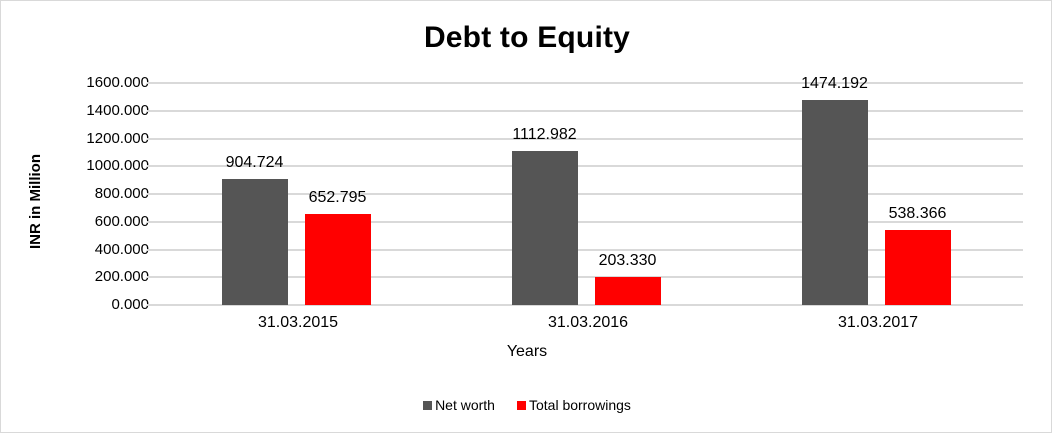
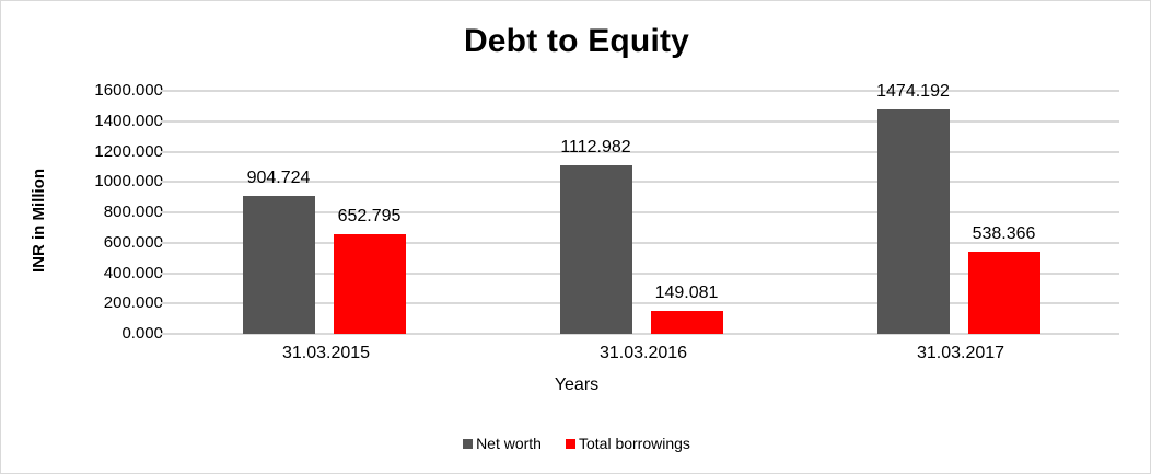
Total borrowings/31.03.2016: 203.330 -> 149.081
